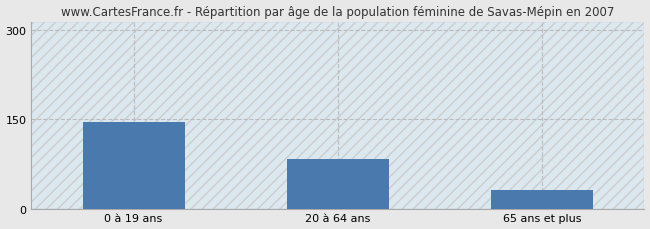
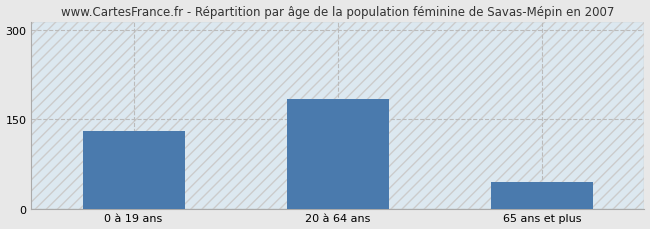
0 à 19 ans: 146 -> 130
20 à 64 ans: 84 -> 185
65 ans et plus: 32 -> 45
